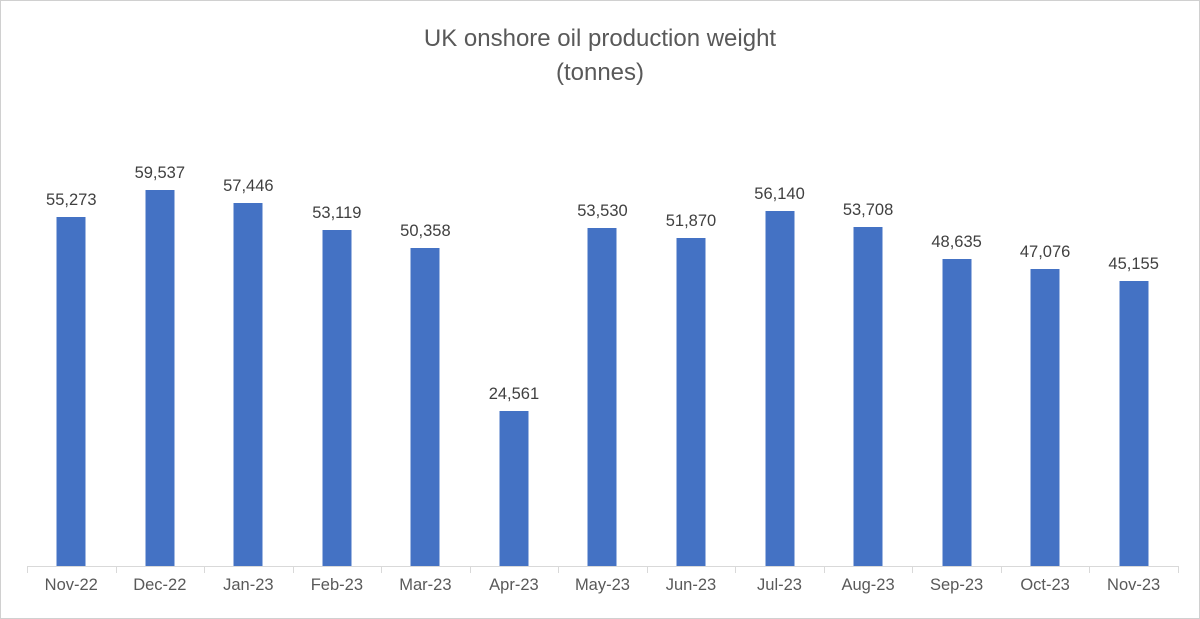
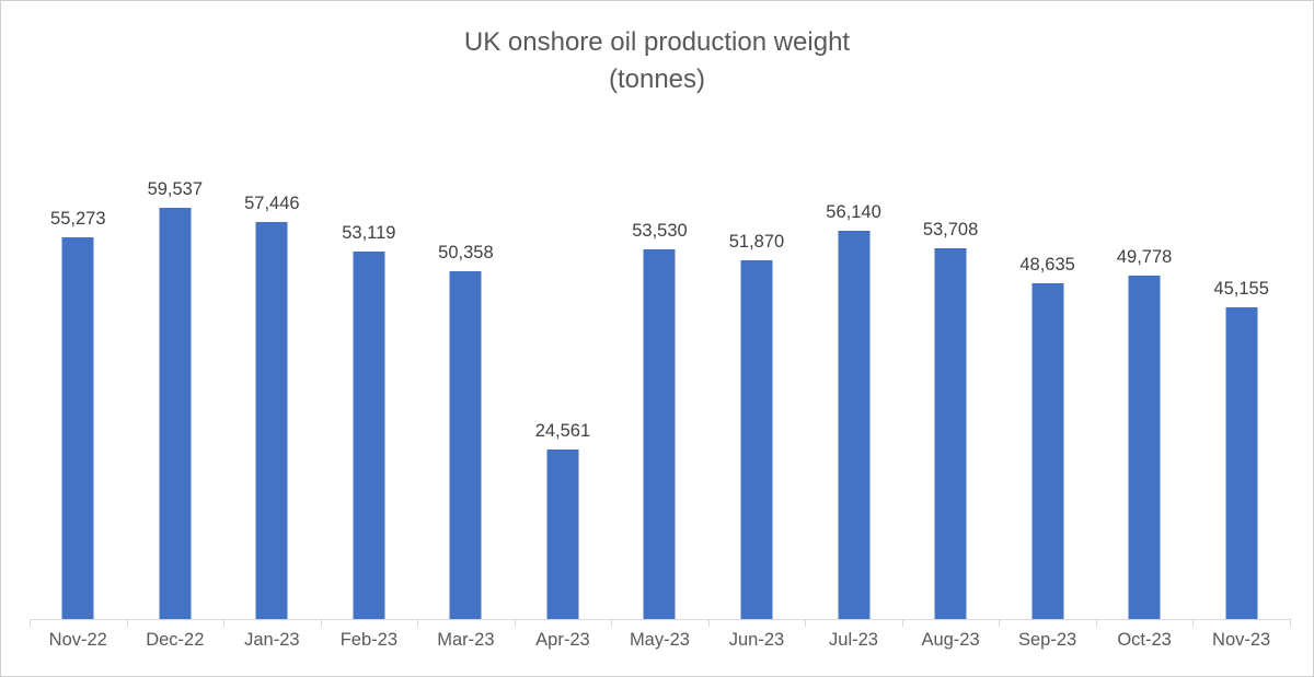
Oct-23: 47,076 -> 49,778
